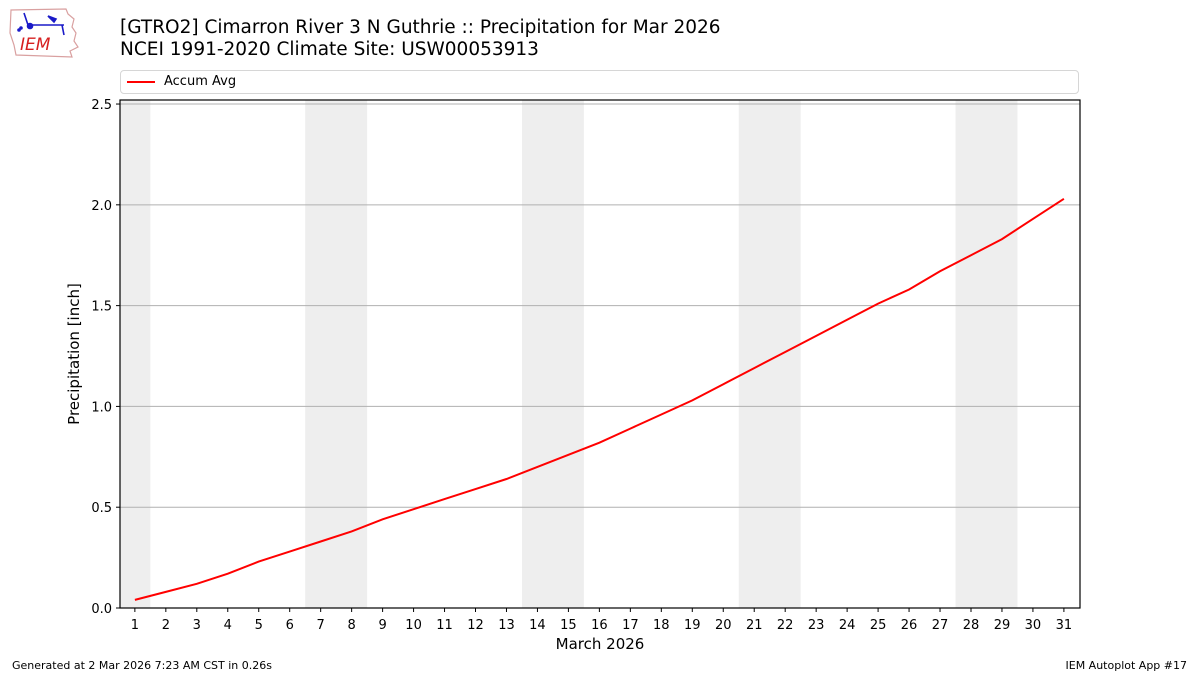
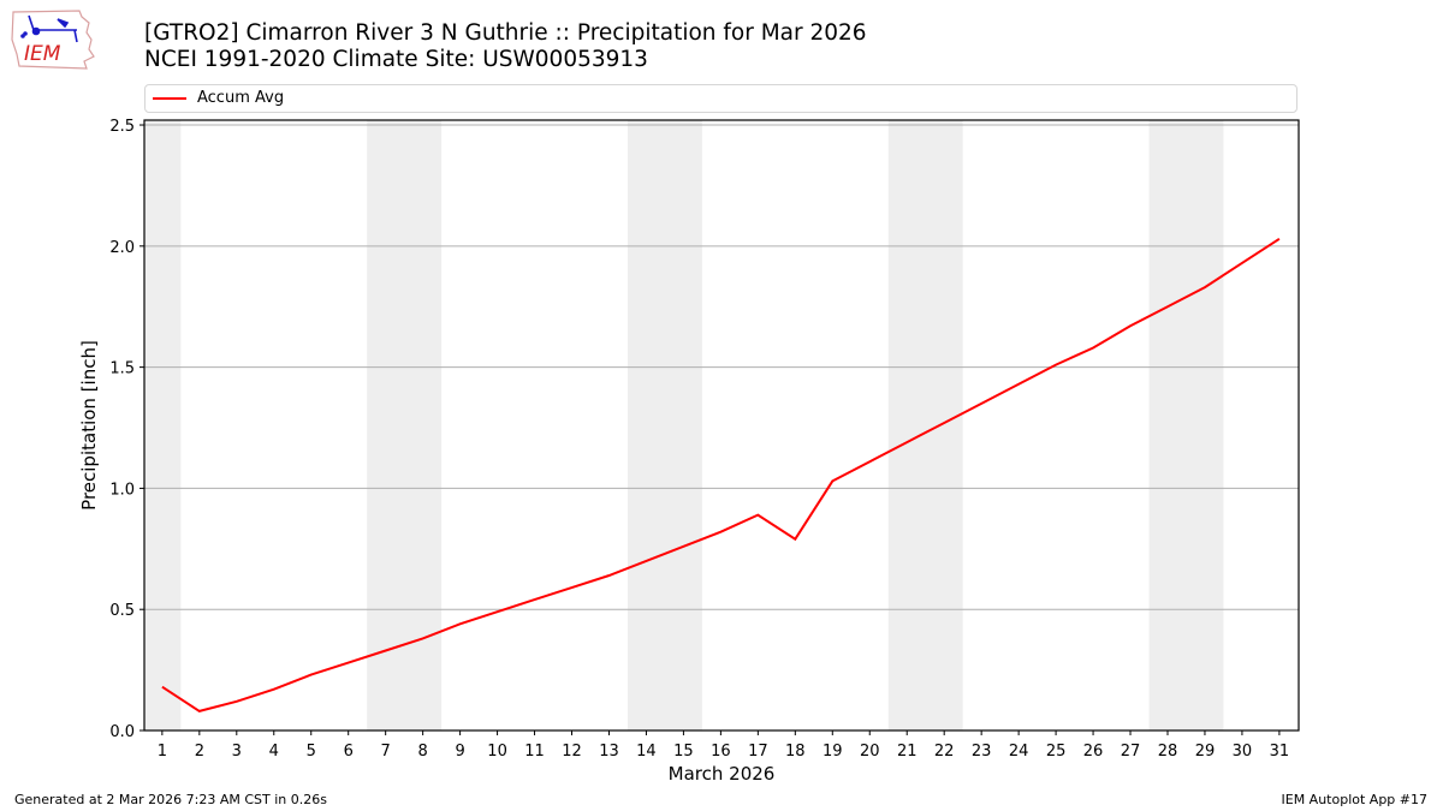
1: 0.04 -> 0.18
18: 0.96 -> 0.79
